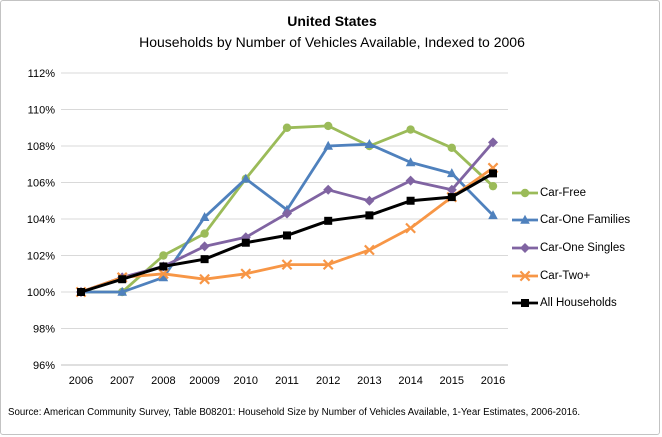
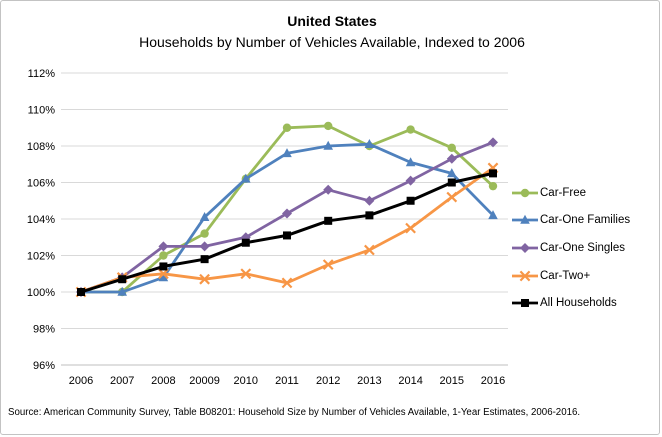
Car-One Singles/2008: 101.4% -> 102.5%
Car-One Families/2011: 104.5% -> 107.6%
Car-Two+/2011: 101.5% -> 100.5%
Car-One Singles/2015: 105.6% -> 107.3%
All Households/2015: 105.2% -> 106.0%
